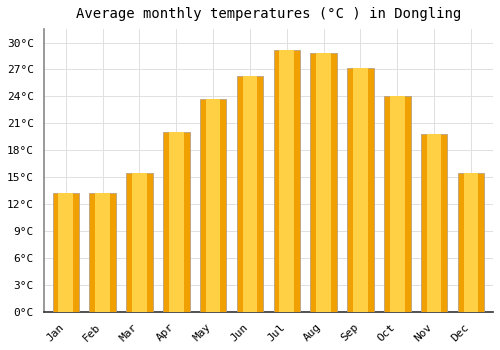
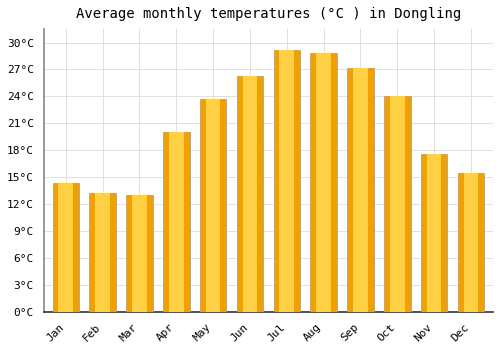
Jan: 13.3°C -> 14.4°C
Mar: 15.5°C -> 13.0°C
Nov: 19.8°C -> 17.6°C
